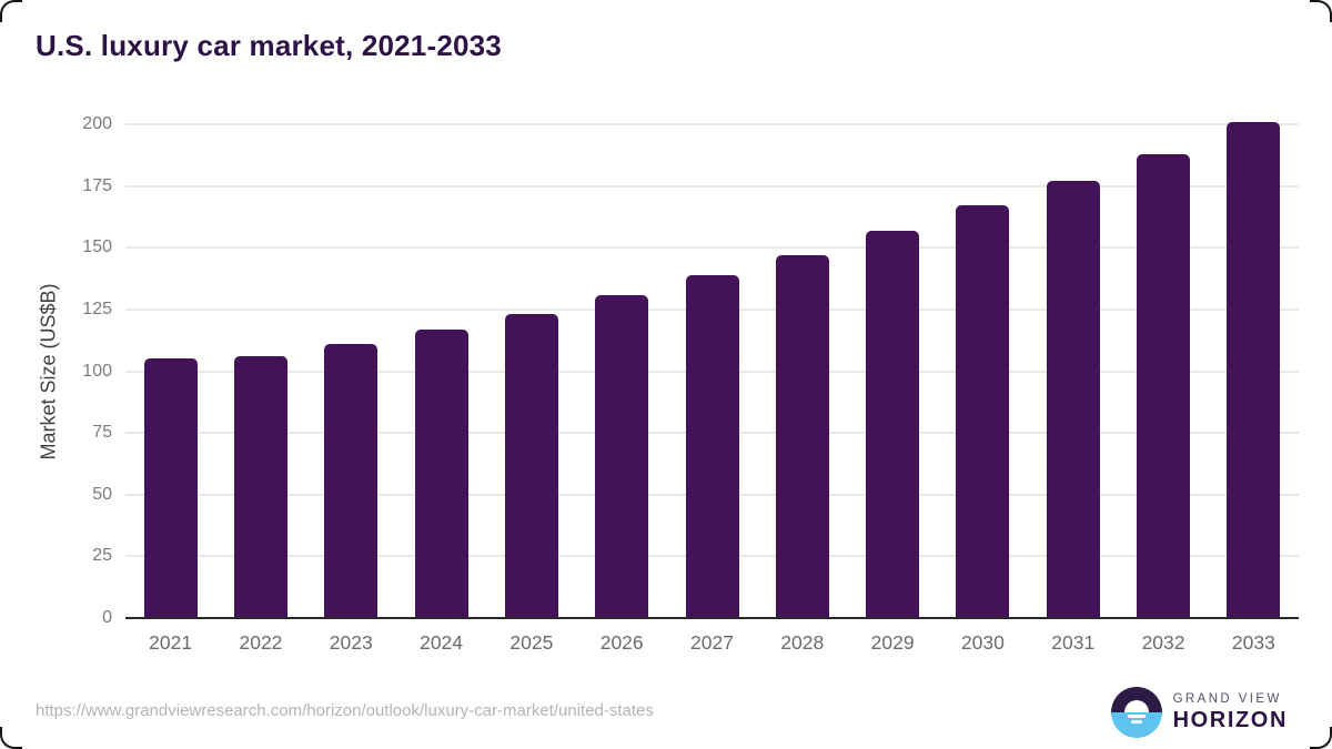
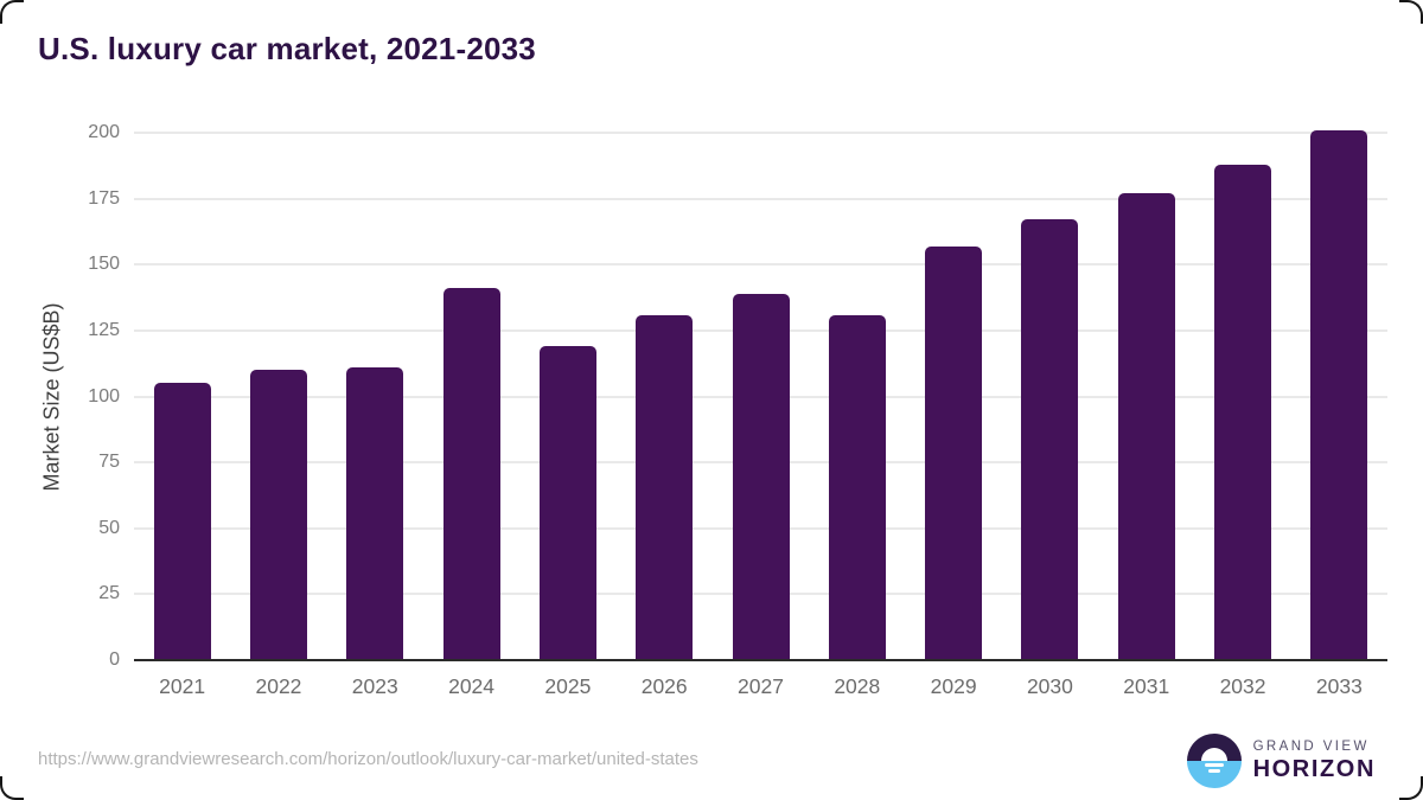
2022: 106 -> 110
2024: 117 -> 141
2025: 123 -> 119
2028: 147 -> 131
